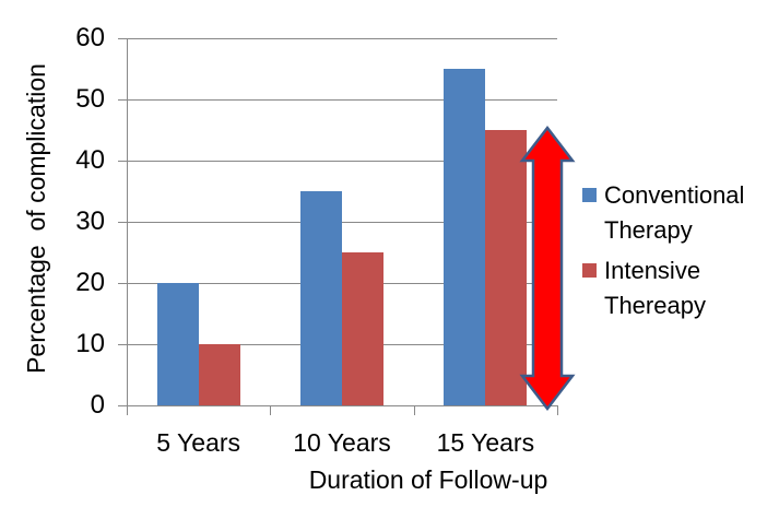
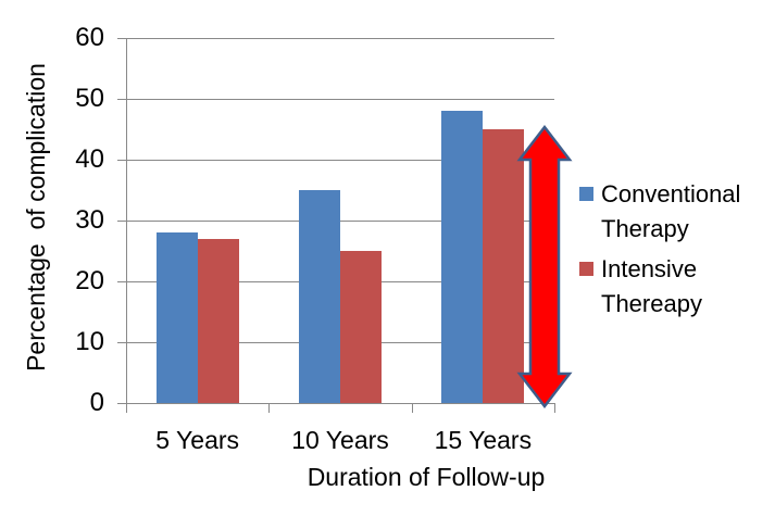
Conventional Therapy/5 Years: 20 -> 28
Intensive Thereapy/5 Years: 10 -> 27
Conventional Therapy/15 Years: 55 -> 48
